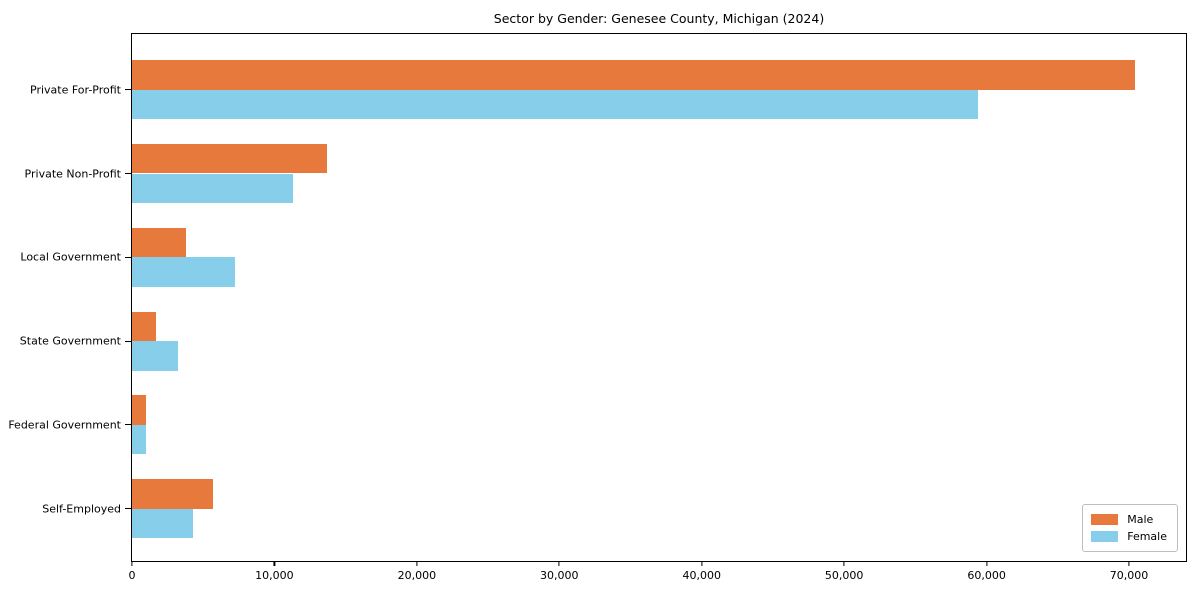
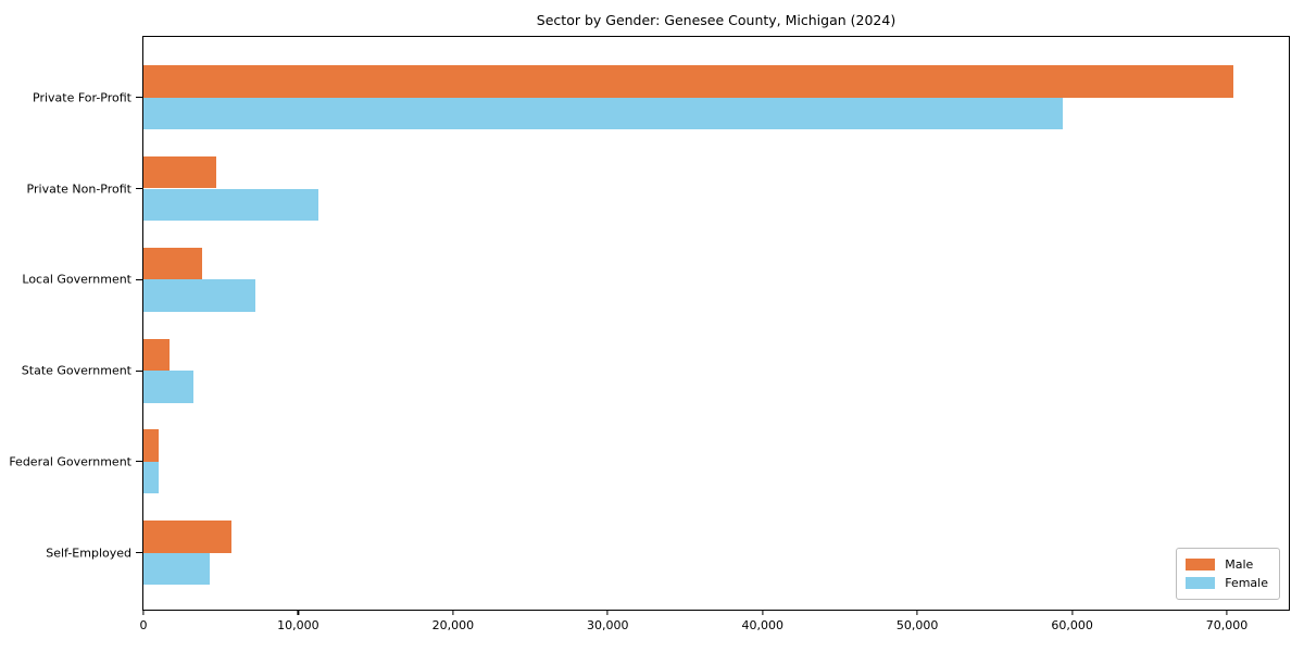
Male/Private Non-Profit: 13700 -> 4700
